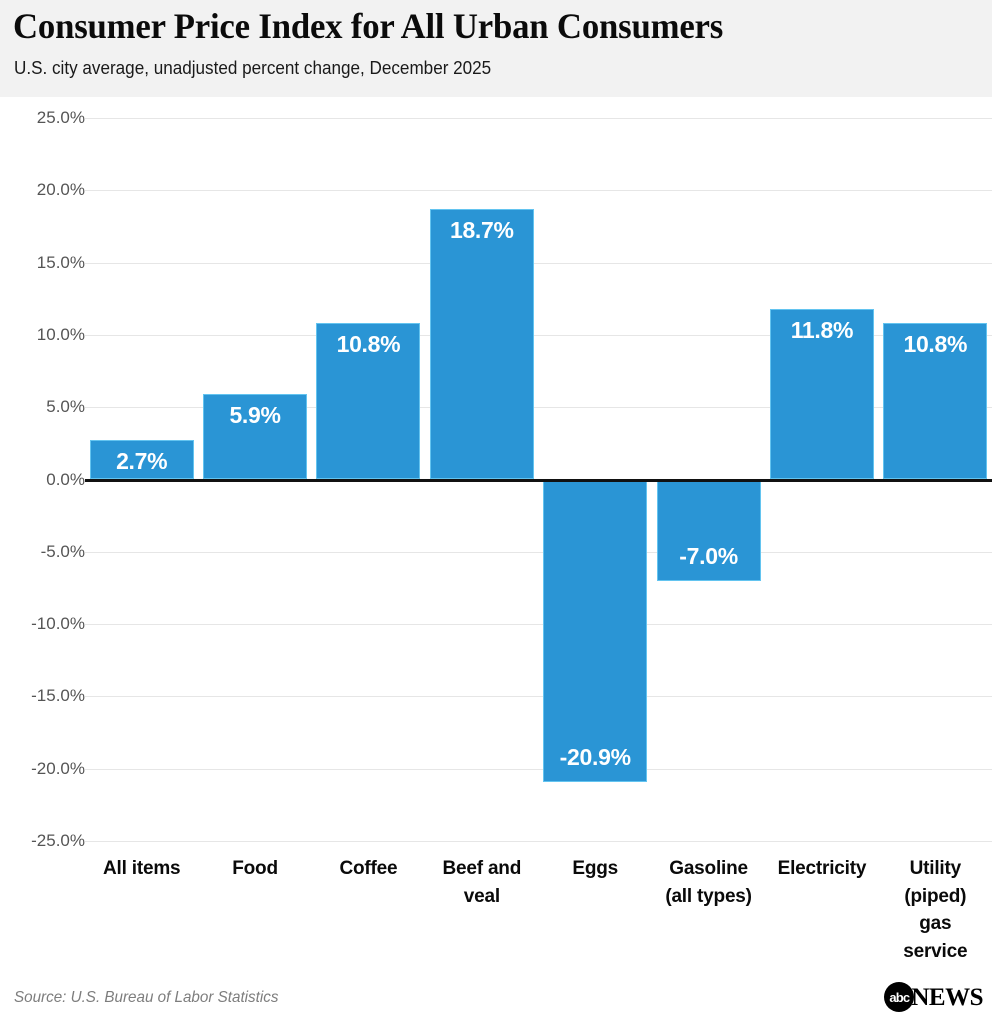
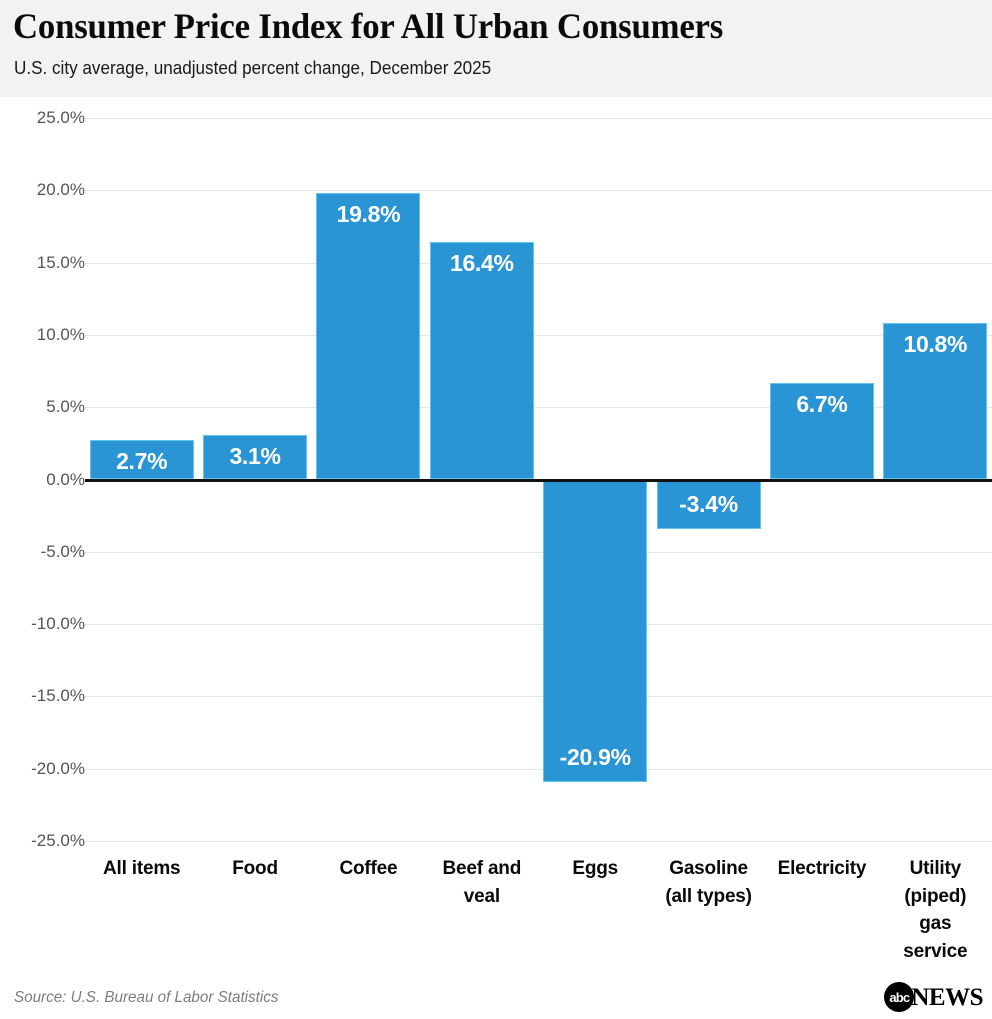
Food: 5.9% -> 3.1%
Coffee: 10.8% -> 19.8%
Beef and veal: 18.7% -> 16.4%
Gasoline (all types): -7.0% -> -3.4%
Electricity: 11.8% -> 6.7%
